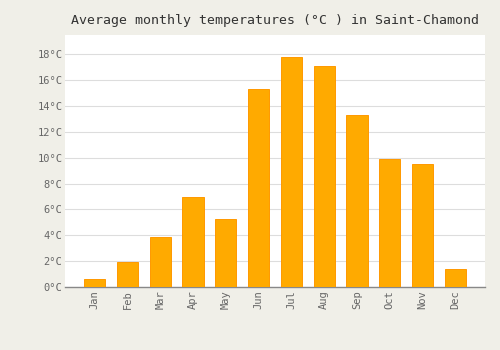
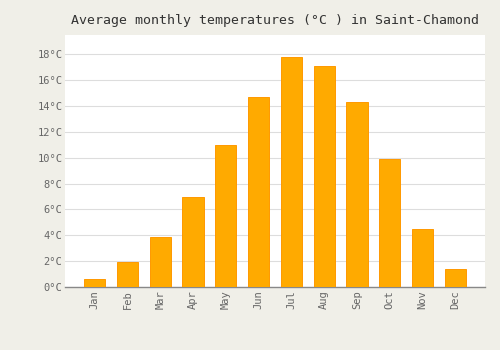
May: 5.3°C -> 11.0°C
Jun: 15.3°C -> 14.7°C
Sep: 13.3°C -> 14.3°C
Nov: 9.5°C -> 4.5°C
